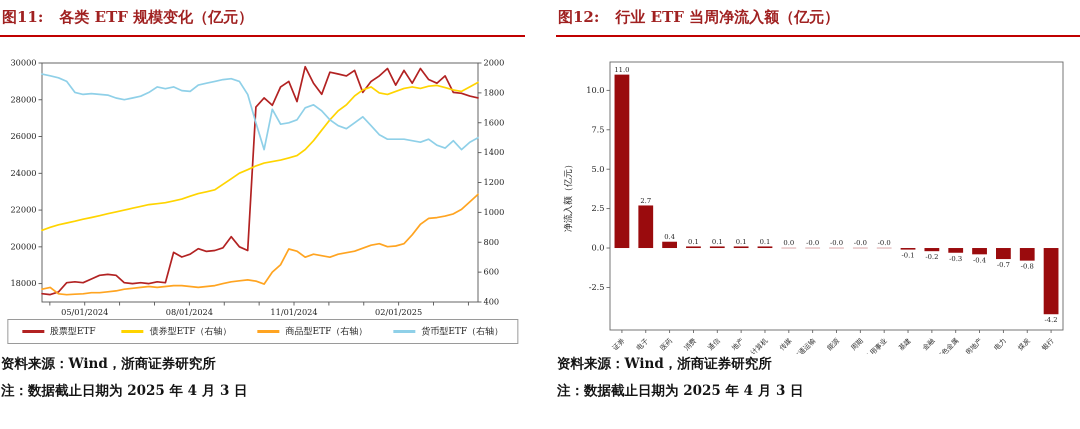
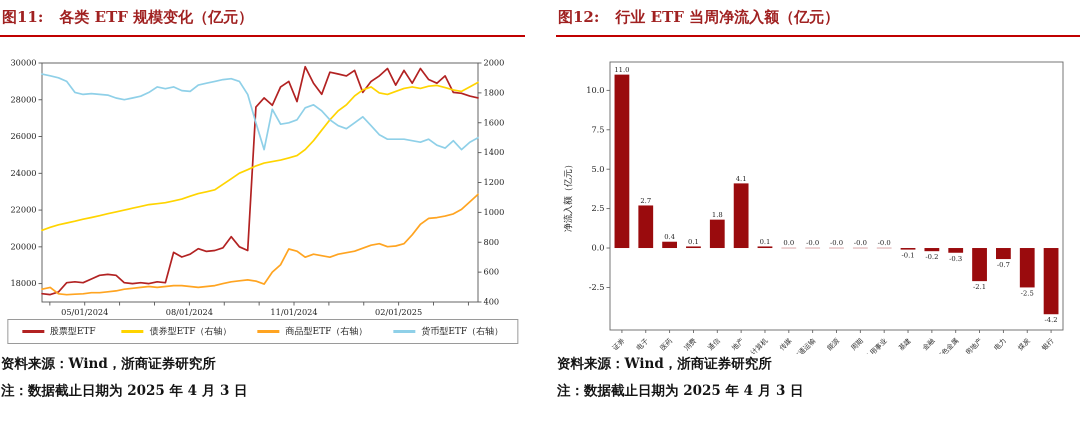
行业 ETF 当周净流入额（亿元）/通信: 0.1 -> 1.8
行业 ETF 当周净流入额（亿元）/地产: 0.1 -> 4.1
行业 ETF 当周净流入额（亿元）/房地产: -0.4 -> -2.1
行业 ETF 当周净流入额（亿元）/煤炭: -0.8 -> -2.5
